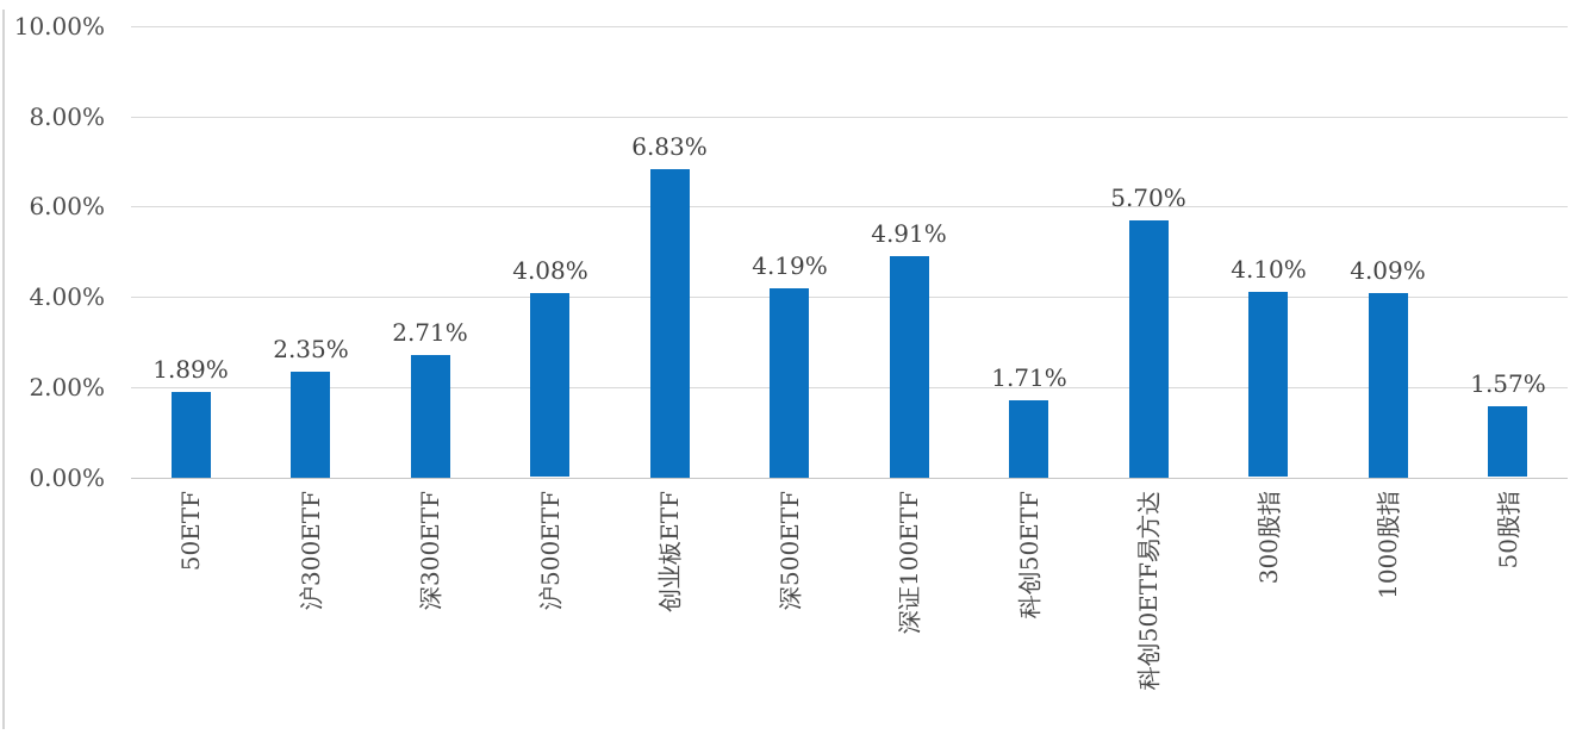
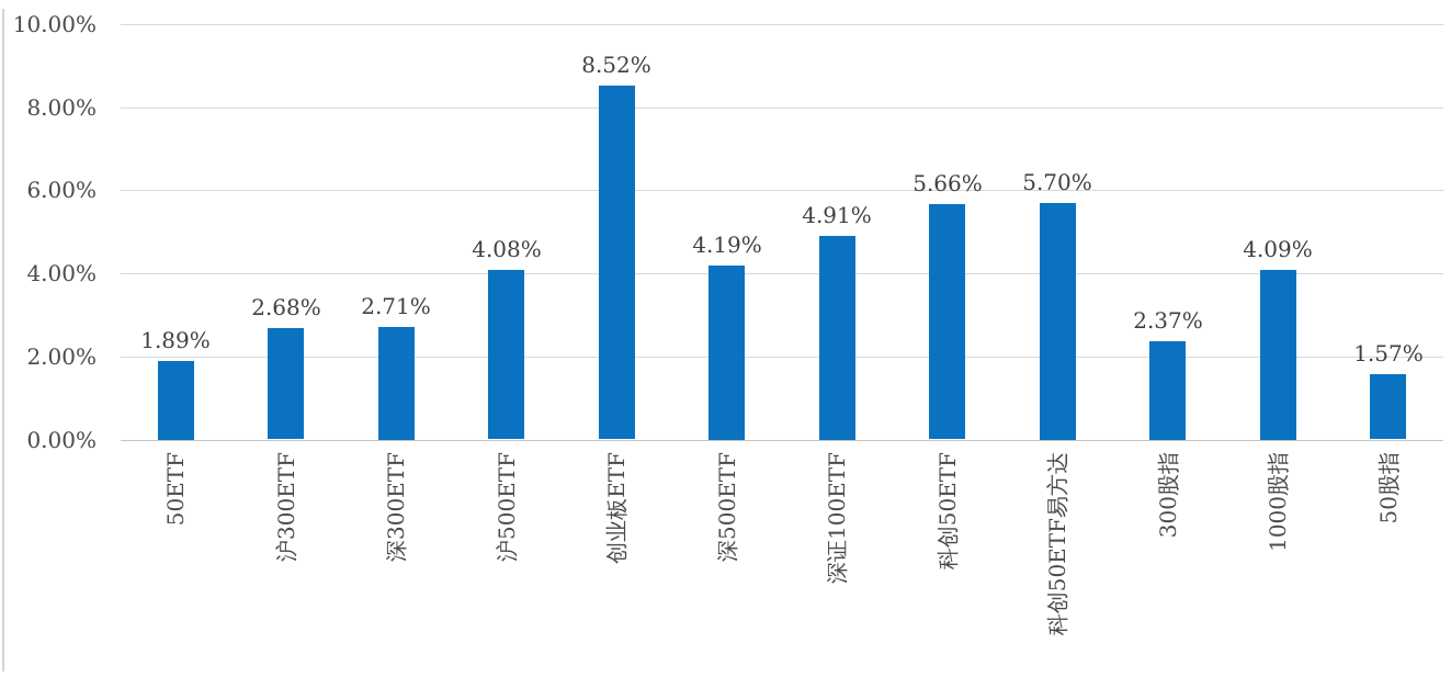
沪300ETF: 2.35% -> 2.68%
创业板ETF: 6.83% -> 8.52%
科创50ETF: 1.71% -> 5.66%
300股指: 4.10% -> 2.37%
